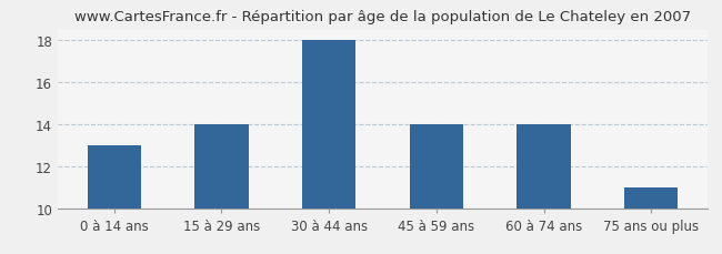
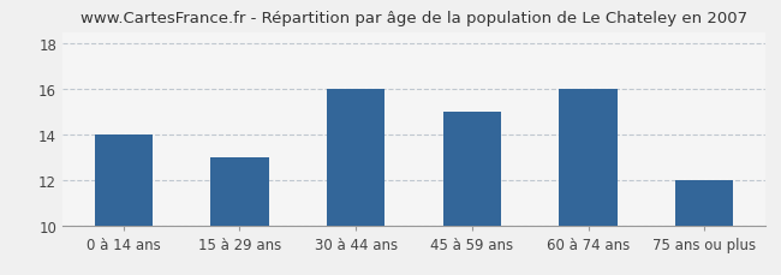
0 à 14 ans: 13 -> 14
15 à 29 ans: 14 -> 13
30 à 44 ans: 18 -> 16
45 à 59 ans: 14 -> 15
60 à 74 ans: 14 -> 16
75 ans ou plus: 11 -> 12
